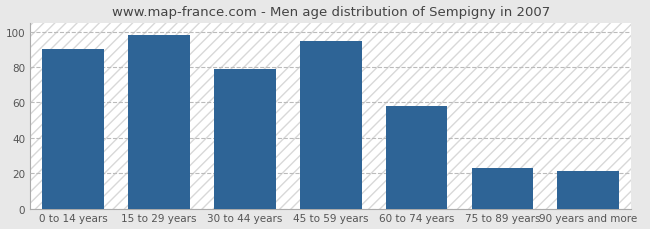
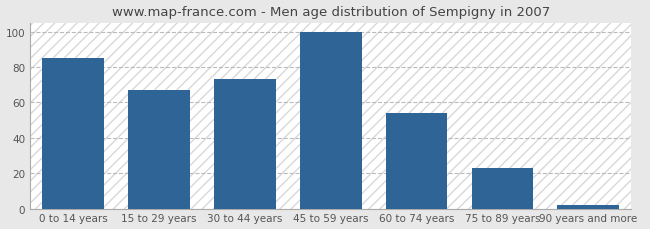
0 to 14 years: 90 -> 85
15 to 29 years: 98 -> 67
30 to 44 years: 79 -> 73
45 to 59 years: 95 -> 100
60 to 74 years: 58 -> 54
90 years and more: 21 -> 2
